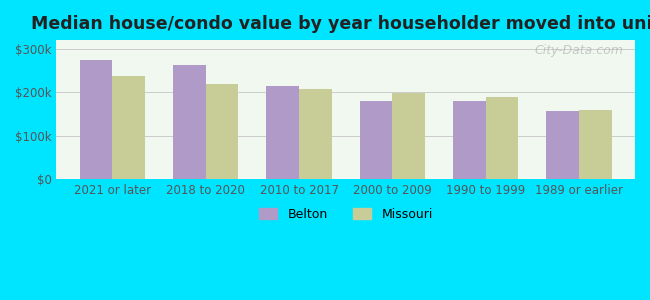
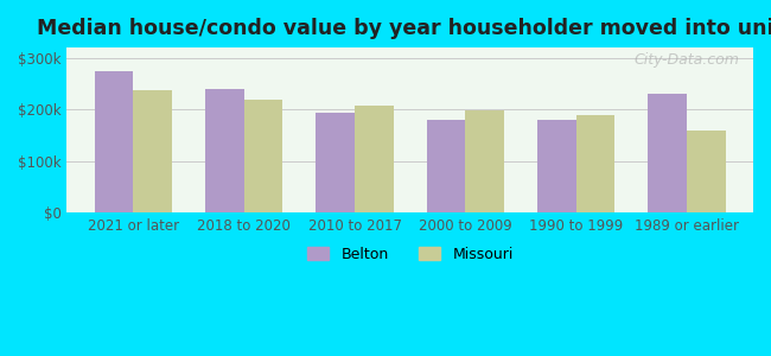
Belton/2018 to 2020: $263k -> $240k
Belton/2010 to 2017: $215k -> $195k
Belton/1989 or earlier: $158k -> $230k
